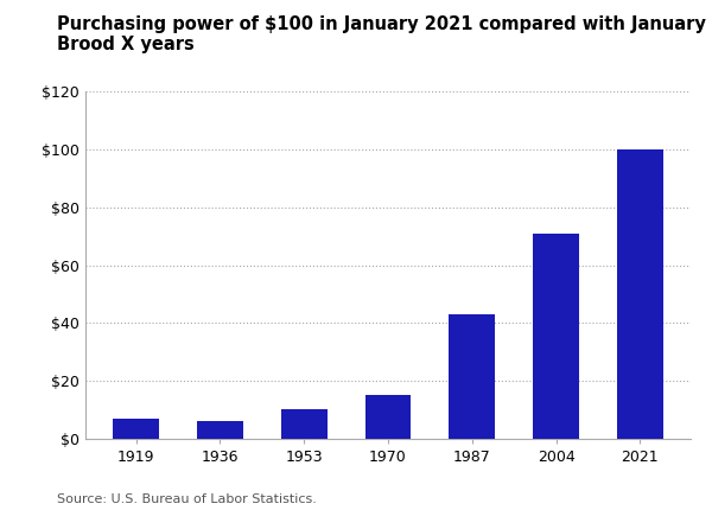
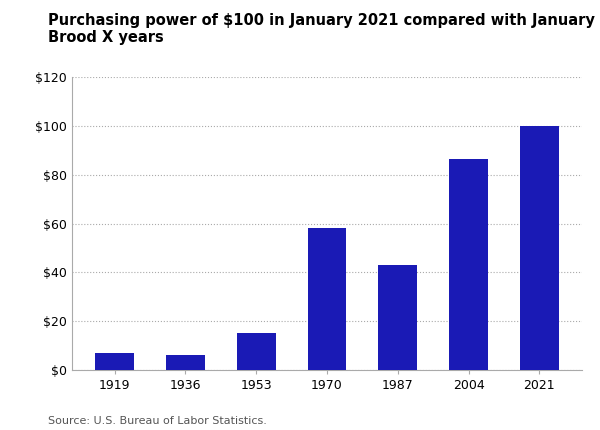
1953: $10.3 -> $15.0
1970: $15.2 -> $58.0
2004: $71.0 -> $86.5
